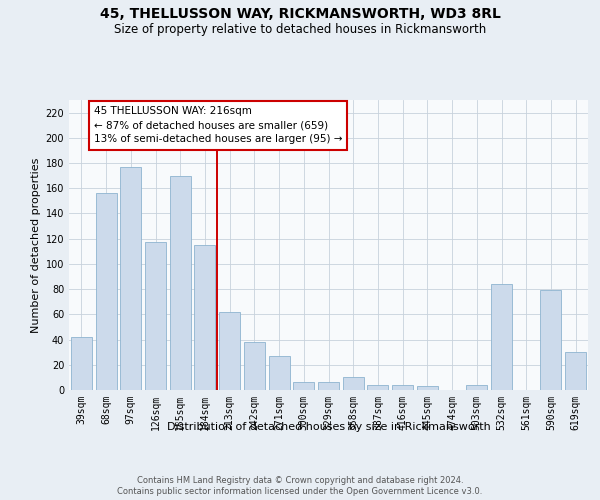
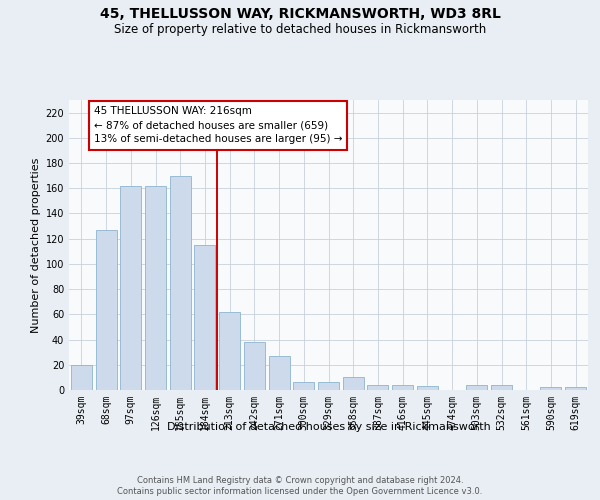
39sqm: 42 -> 20
68sqm: 156 -> 127
97sqm: 177 -> 162
126sqm: 117 -> 162
532sqm: 84 -> 4
590sqm: 79 -> 2
619sqm: 30 -> 2
